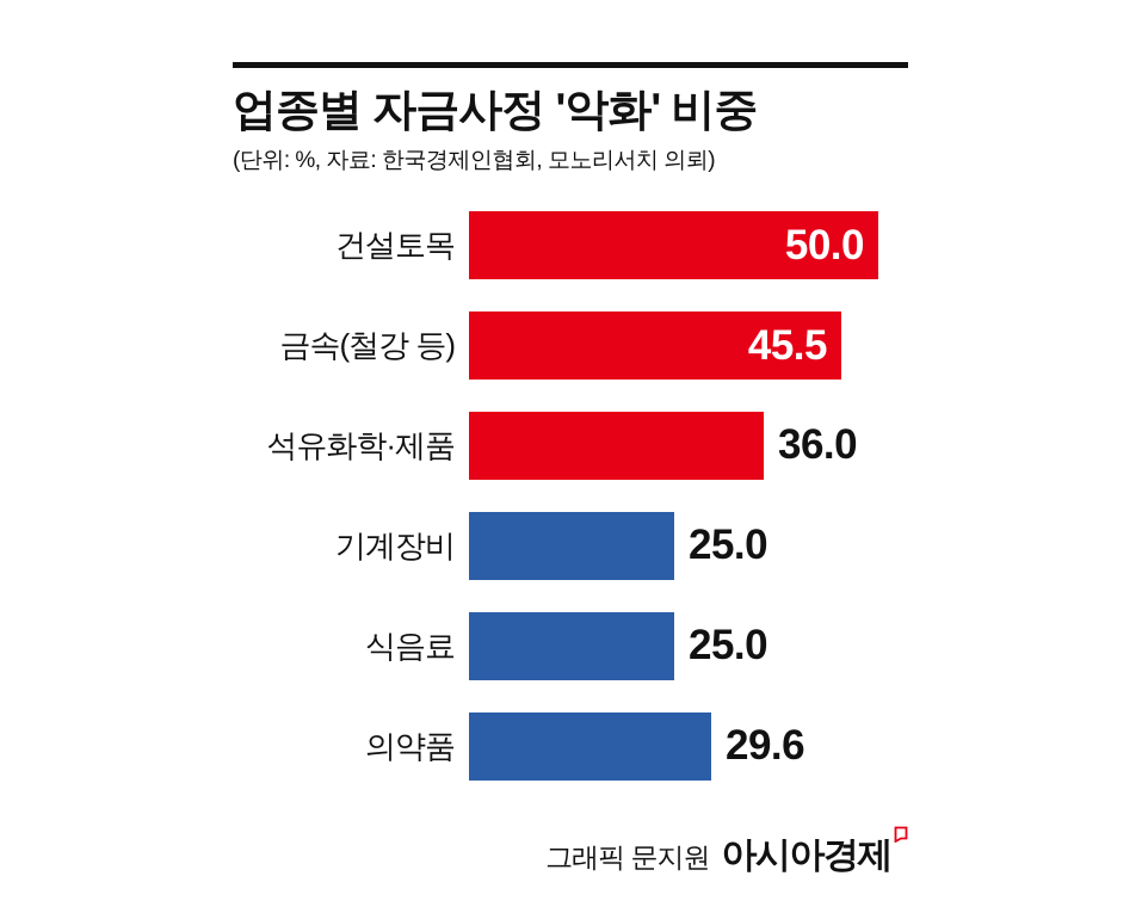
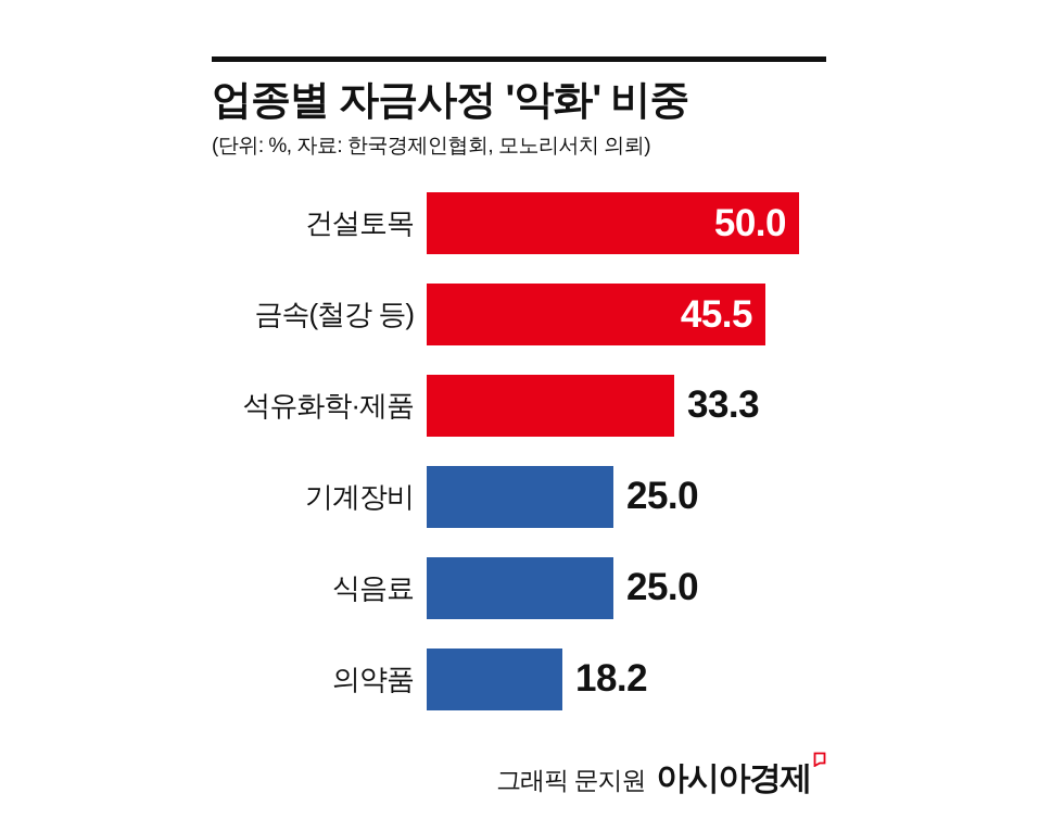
석유화학·제품: 36.0 -> 33.3
의약품: 29.6 -> 18.2
